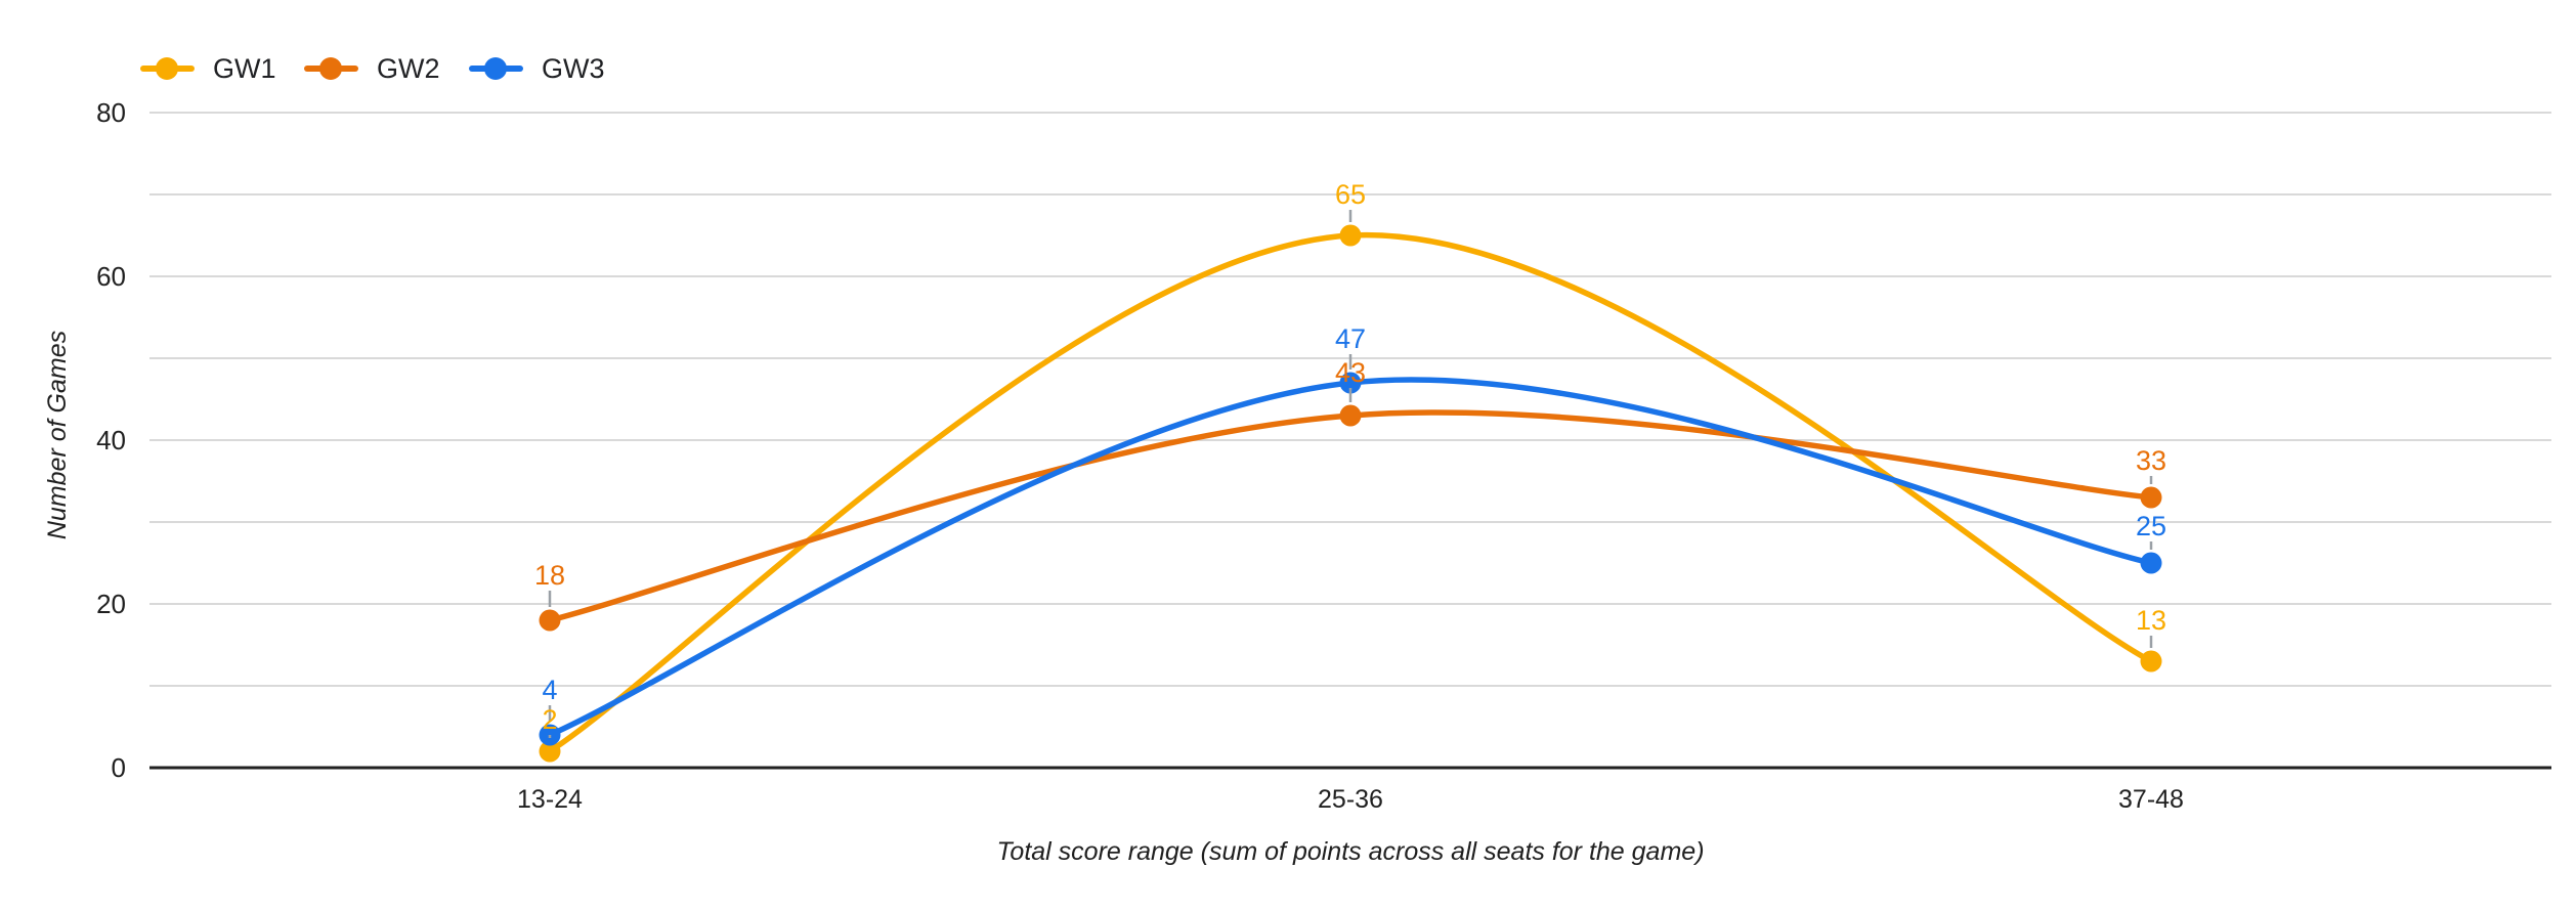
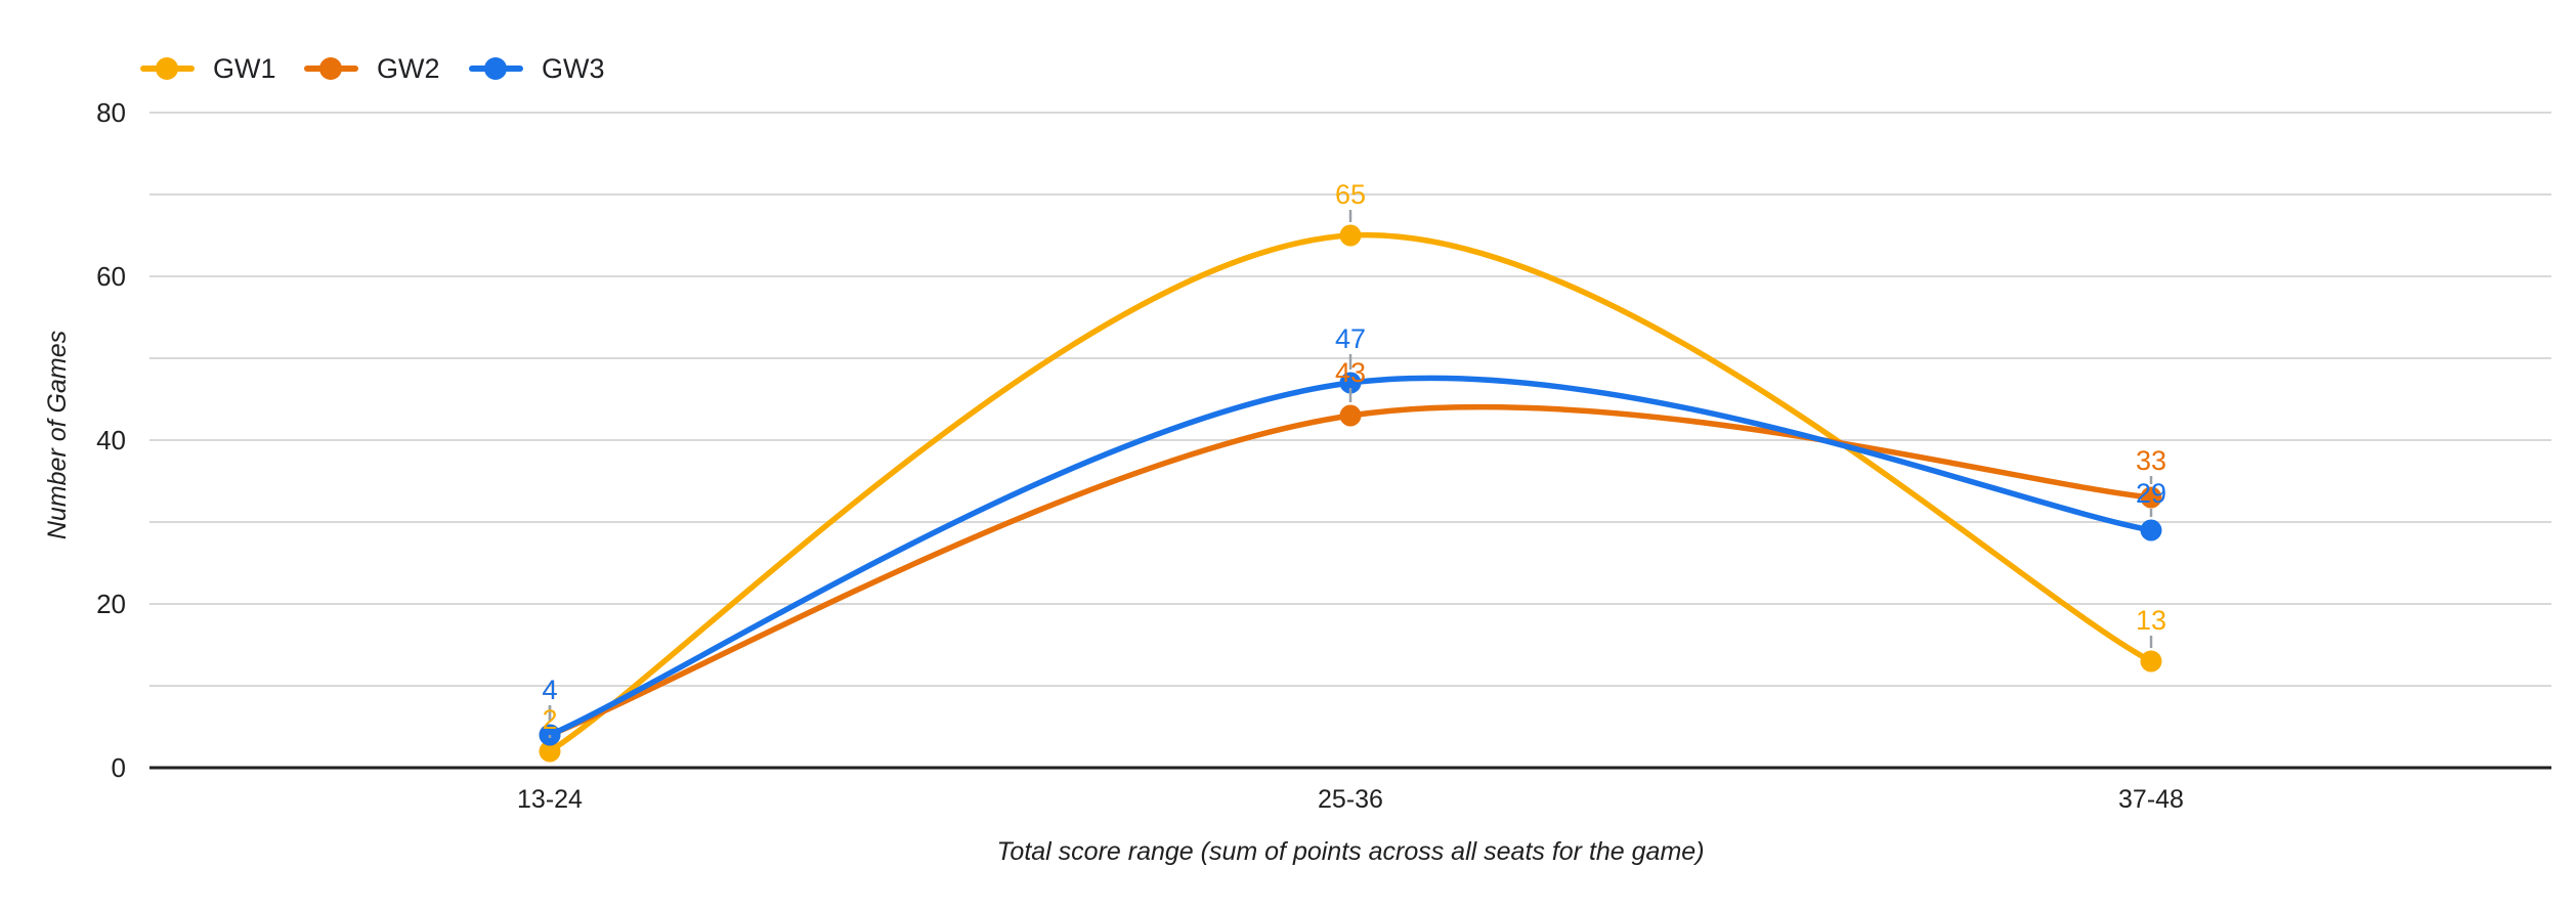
GW2/13-24: 18 -> 4
GW3/37-48: 25 -> 29
